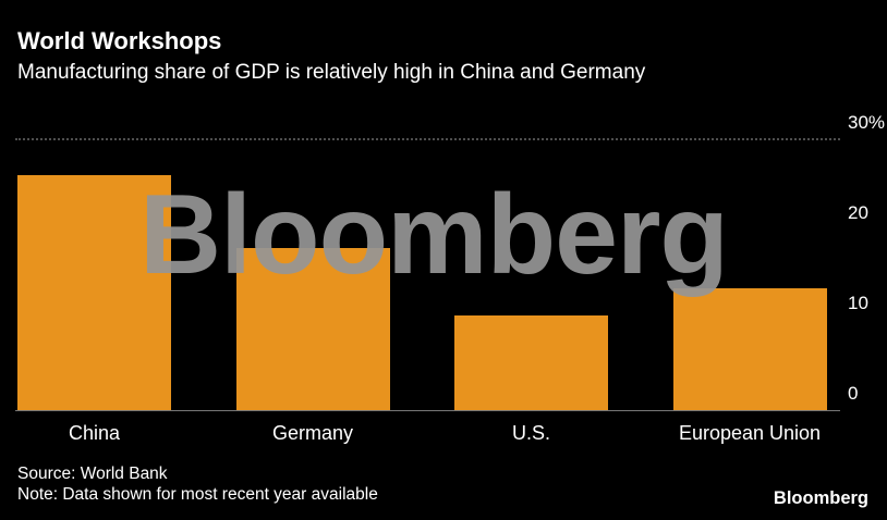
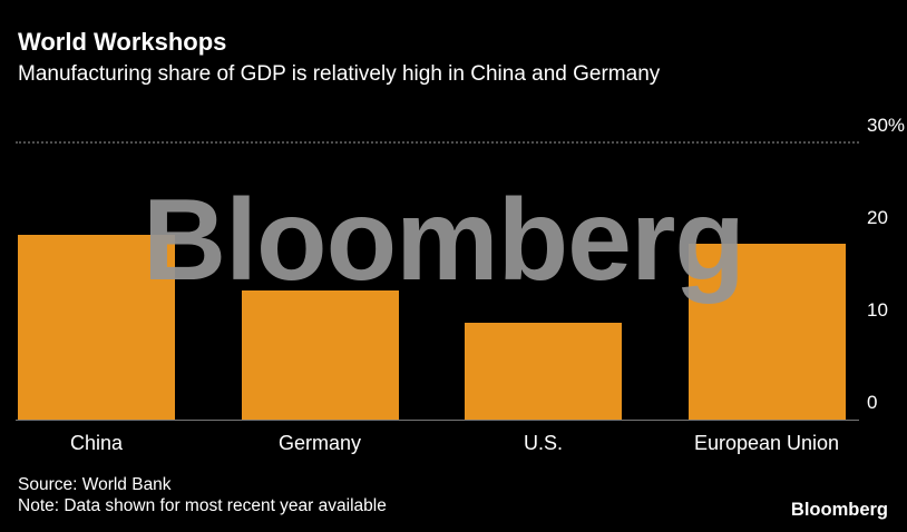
China: 26% -> 20%
Germany: 18% -> 14%
European Union: 14% -> 19%
